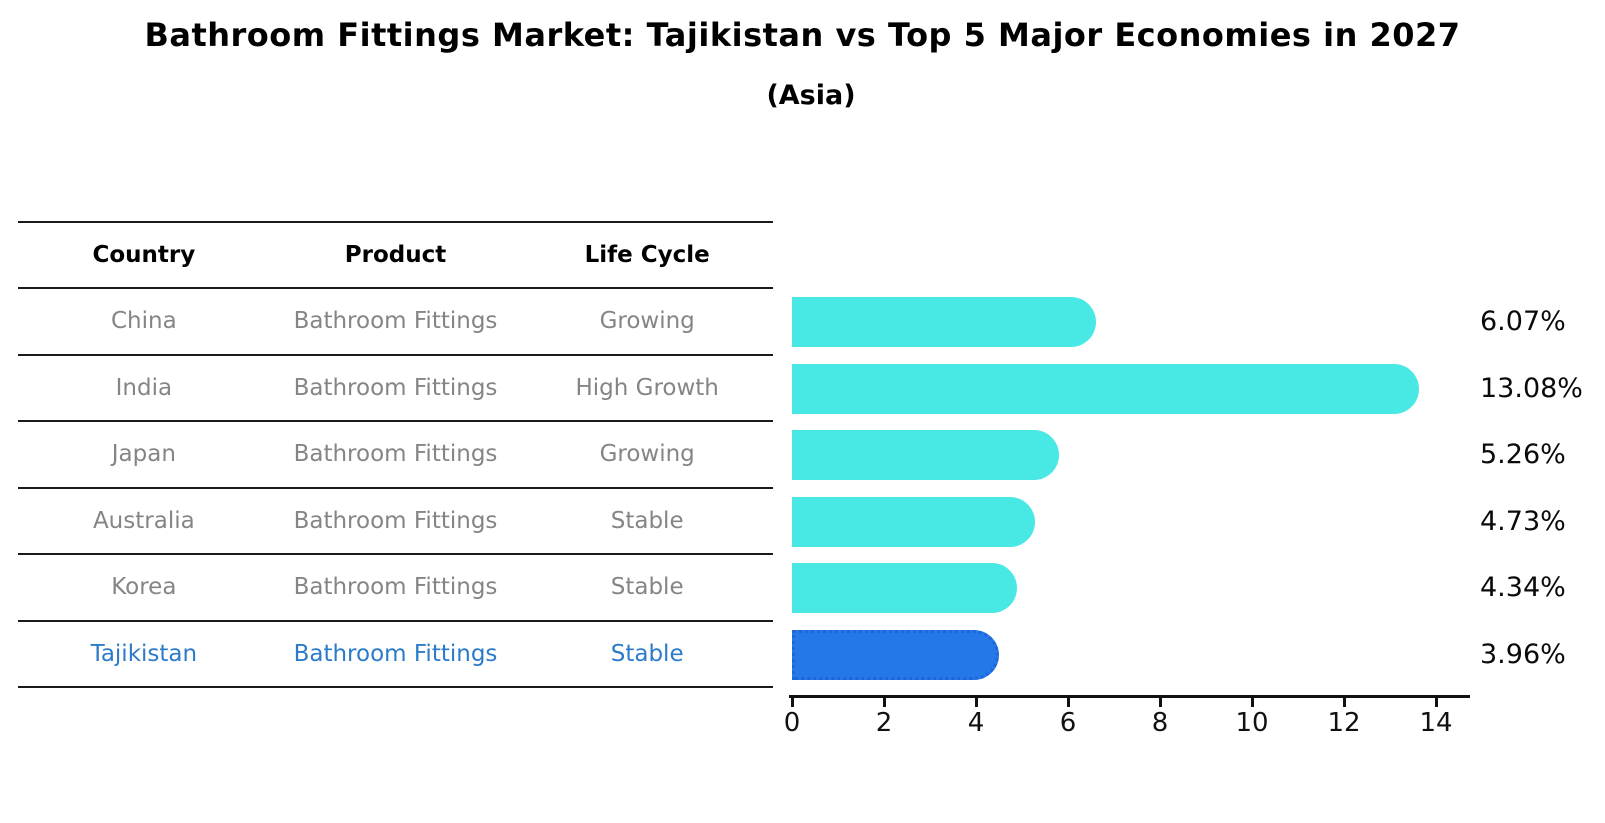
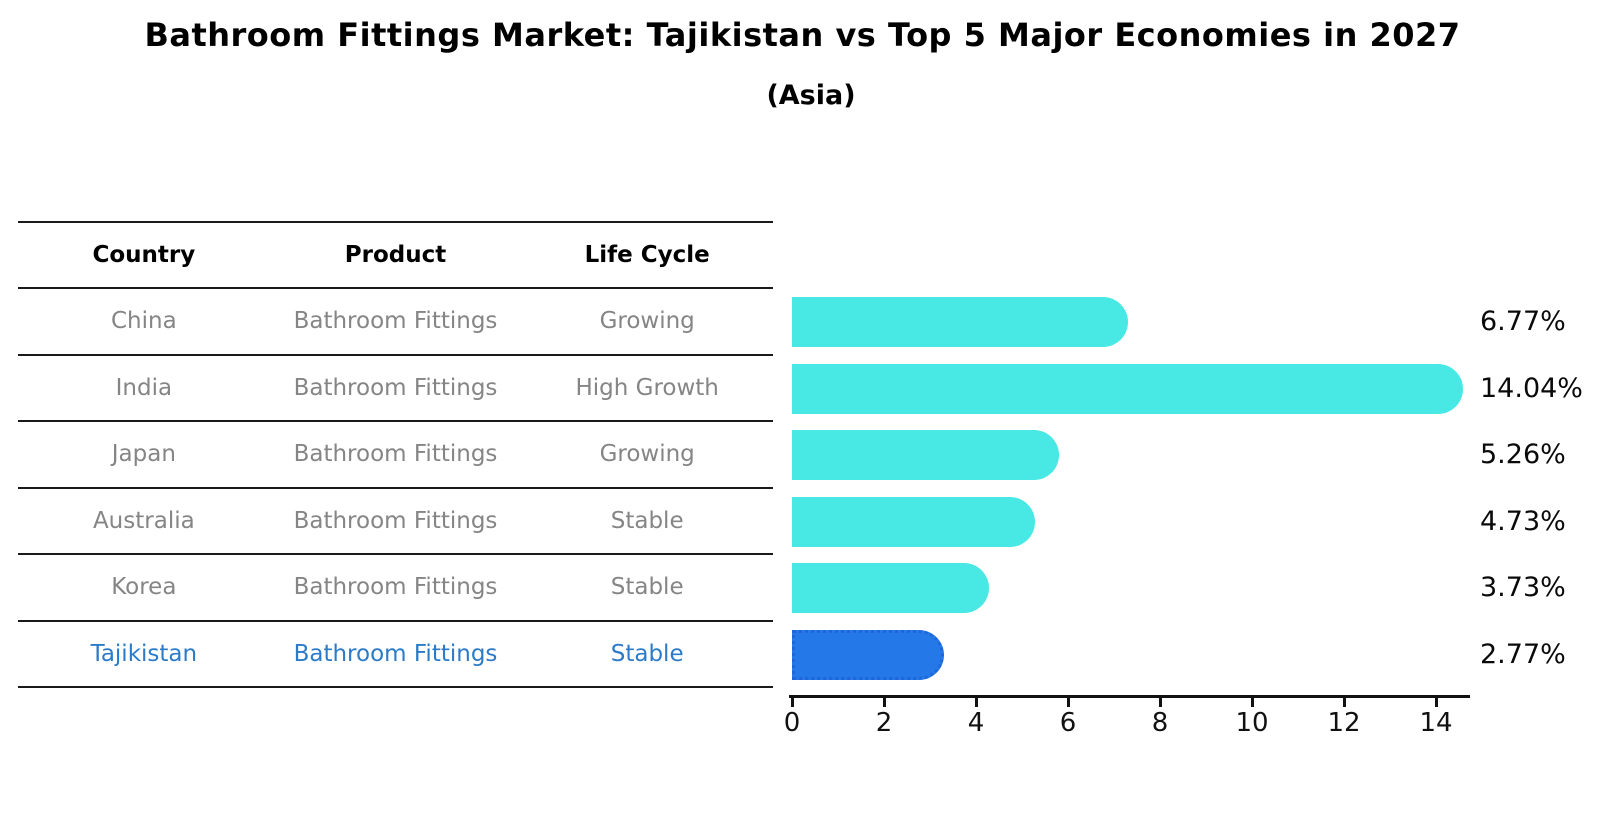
China: 6.07% -> 6.77%
India: 13.08% -> 14.04%
Korea: 4.34% -> 3.73%
Tajikistan: 3.96% -> 2.77%
